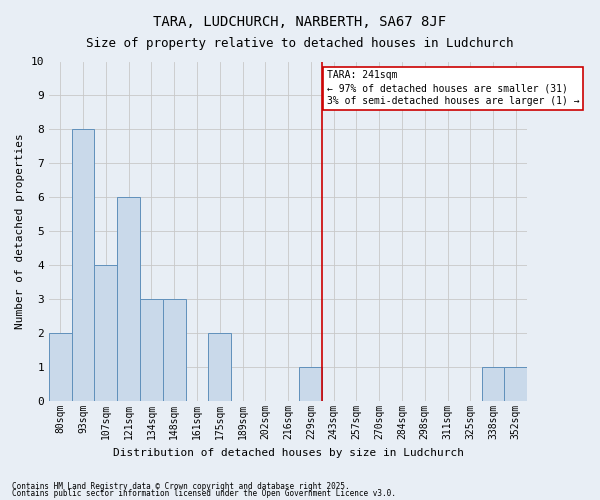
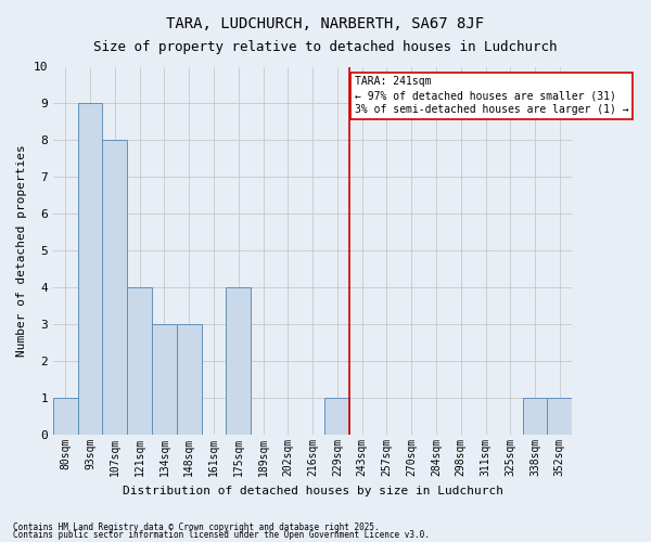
80sqm: 2 -> 1
93sqm: 8 -> 9
107sqm: 4 -> 8
121sqm: 6 -> 4
175sqm: 2 -> 4
